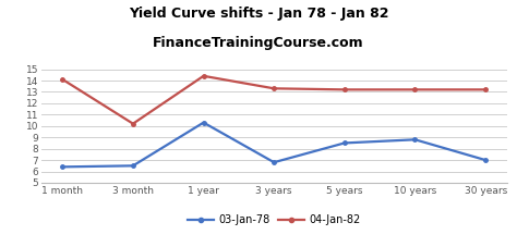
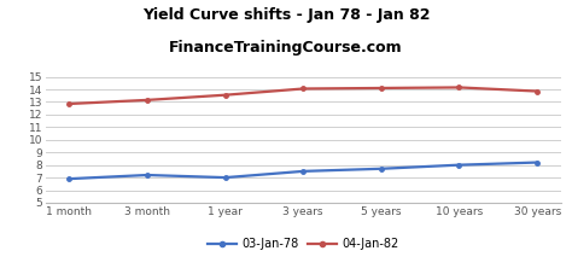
03-Jan-78/1 month: 6.4 -> 6.9
04-Jan-82/1 month: 14.1 -> 12.8
03-Jan-78/3 month: 6.5 -> 7.2
04-Jan-82/3 month: 10.2 -> 13.2
03-Jan-78/1 year: 10.3 -> 7.0
04-Jan-82/1 year: 14.4 -> 13.6
03-Jan-78/3 years: 6.8 -> 7.5
04-Jan-82/3 years: 13.3 -> 14.1
03-Jan-78/5 years: 8.5 -> 7.7
04-Jan-82/5 years: 13.2 -> 14.1
03-Jan-78/10 years: 8.8 -> 8.0
04-Jan-82/10 years: 13.2 -> 14.2
03-Jan-78/30 years: 7.0 -> 8.2
04-Jan-82/30 years: 13.2 -> 13.8
